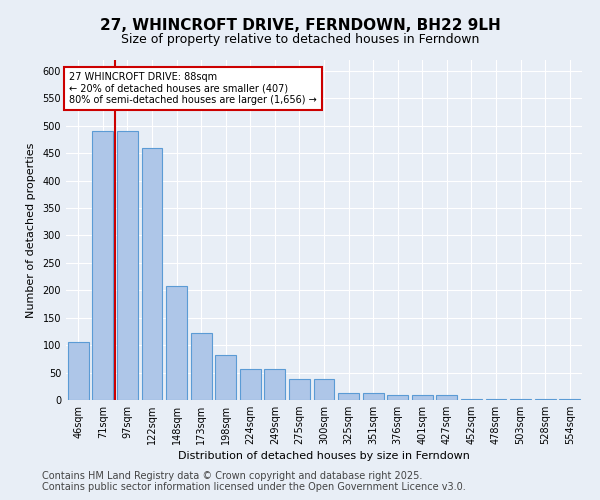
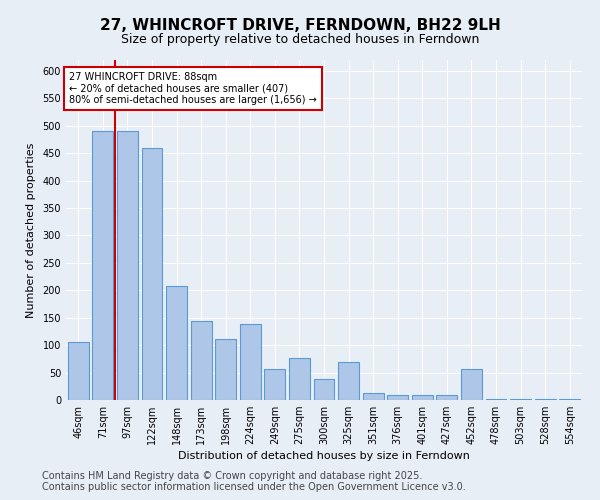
173sqm: 122 -> 144
198sqm: 82 -> 112
224sqm: 57 -> 138
275sqm: 38 -> 76
325sqm: 13 -> 70
452sqm: 2 -> 56
